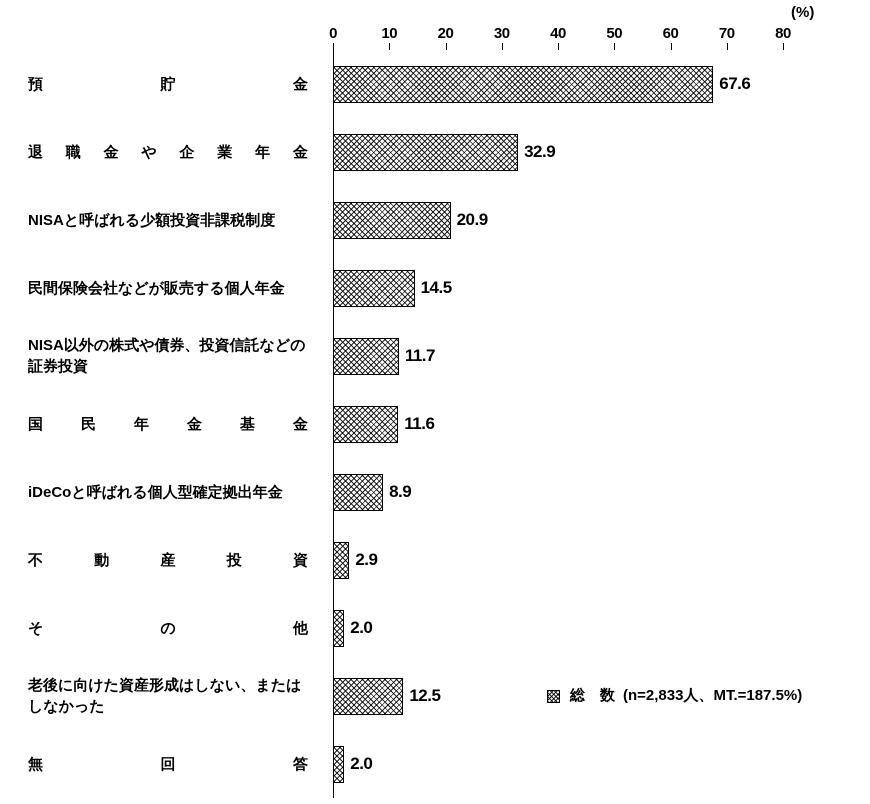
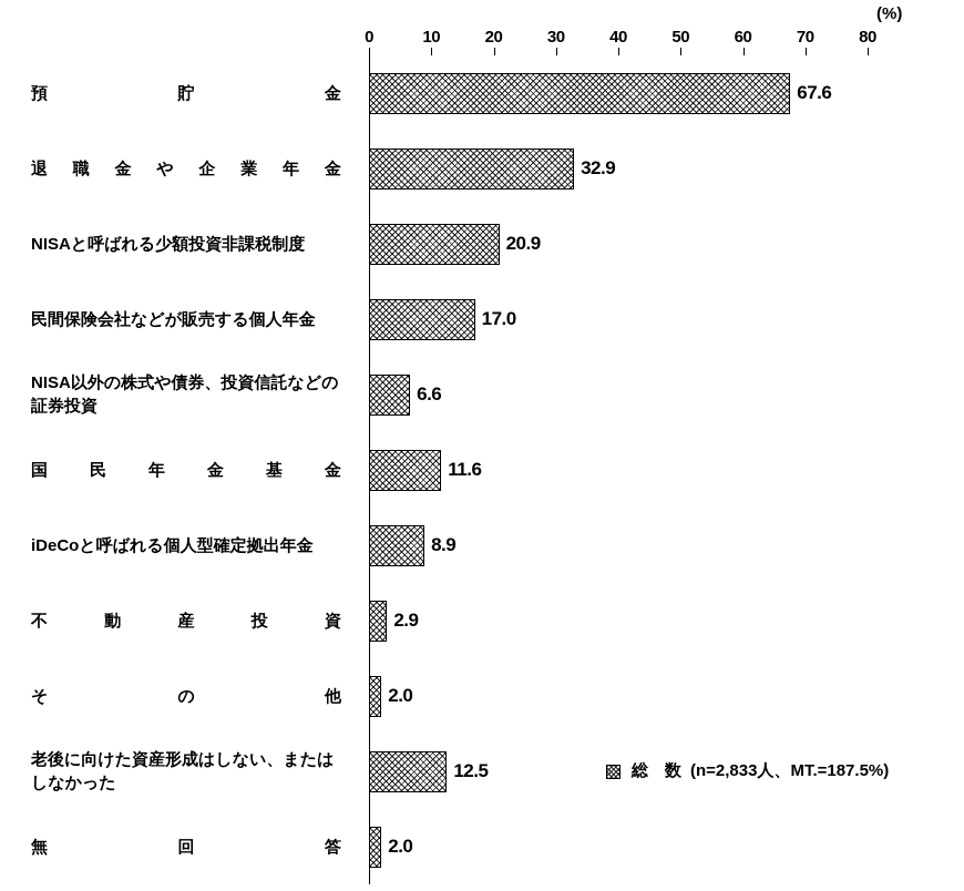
民間保険会社などが販売する個人年金: 14.5 -> 17.0
NISA以外の株式や債券、投資信託などの証券投資: 11.7 -> 6.6
